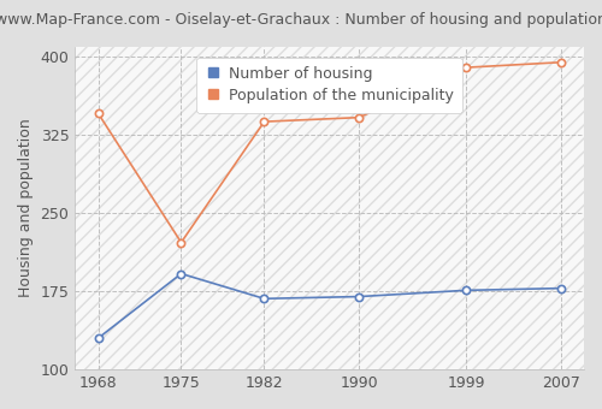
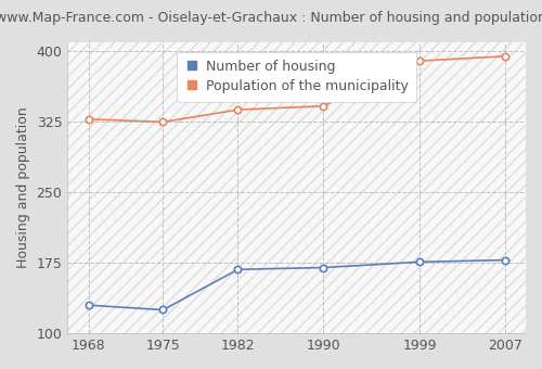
Population of the municipality/1968: 346 -> 328
Number of housing/1975: 192 -> 125
Population of the municipality/1975: 222 -> 325
